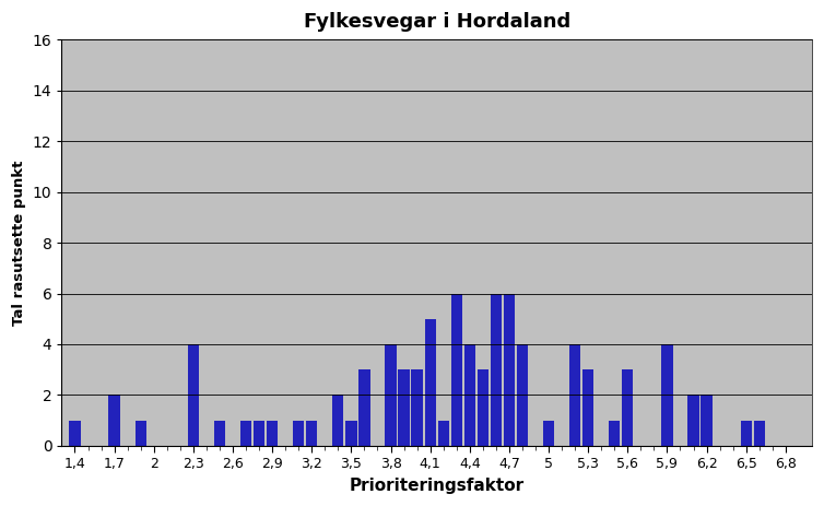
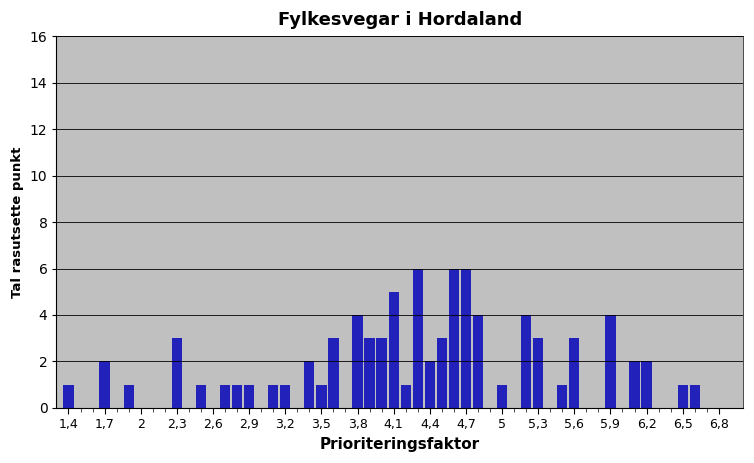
2,3: 4 -> 3
4,4: 4 -> 2
